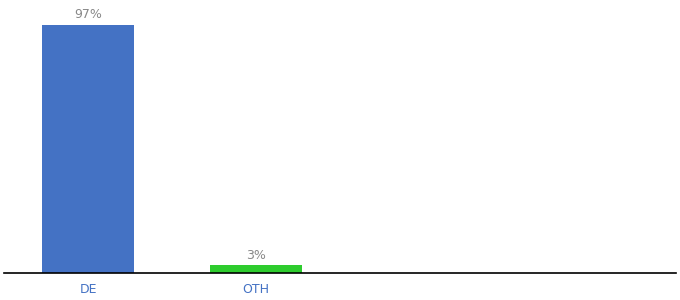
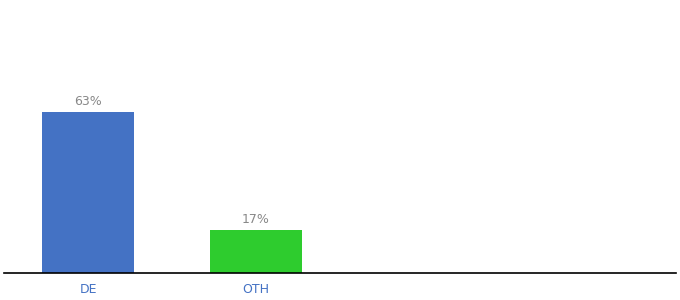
DE: 97% -> 63%
OTH: 3% -> 17%
